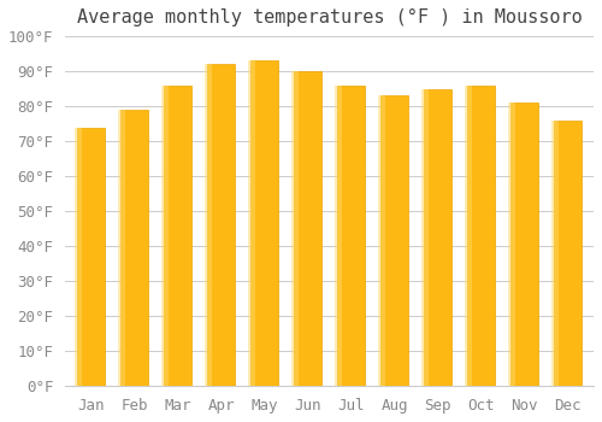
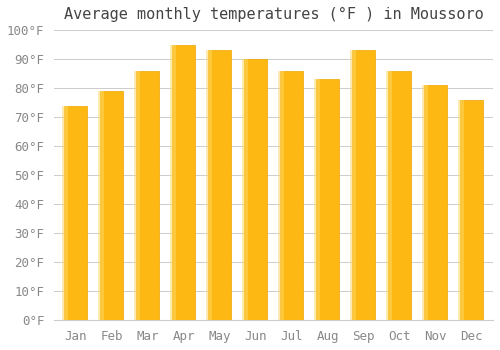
Apr: 92°F -> 95°F
Sep: 85°F -> 93°F
